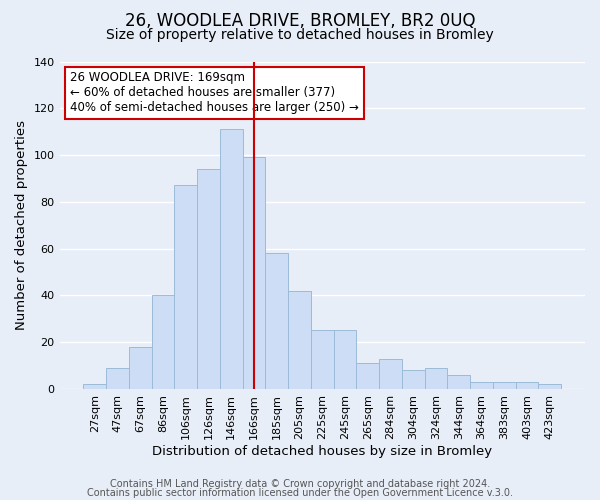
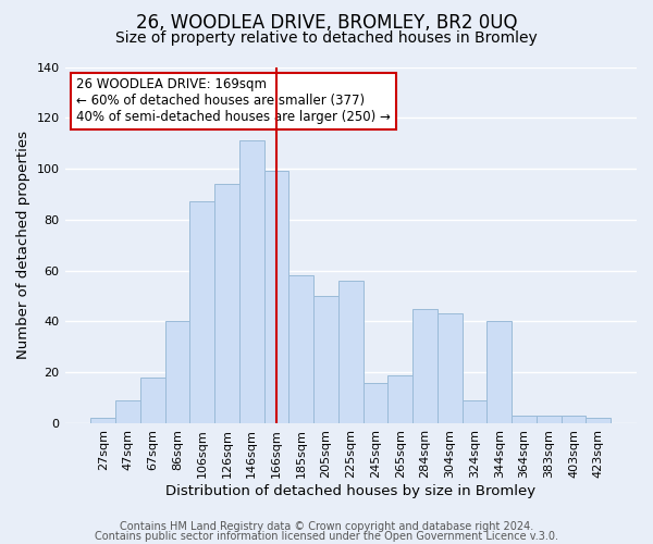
205sqm: 42 -> 50
225sqm: 25 -> 56
245sqm: 25 -> 16
265sqm: 11 -> 19
284sqm: 13 -> 45
304sqm: 8 -> 43
344sqm: 6 -> 40
